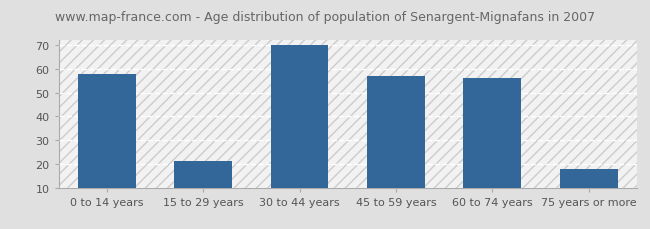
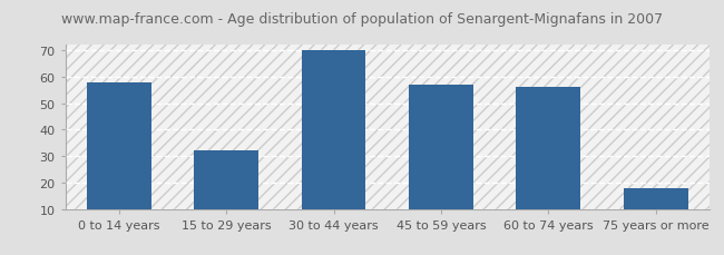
15 to 29 years: 21 -> 32
